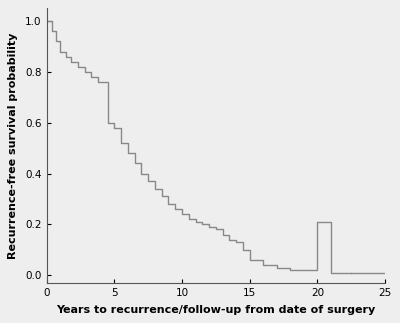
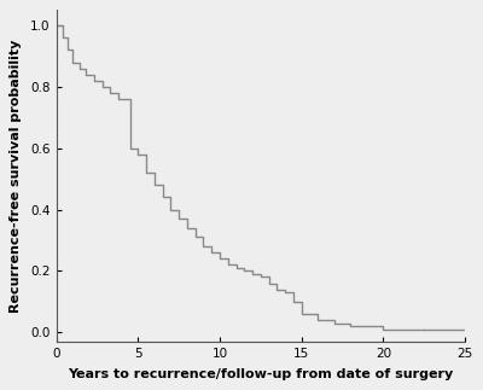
20: 0.21 -> 0.01
